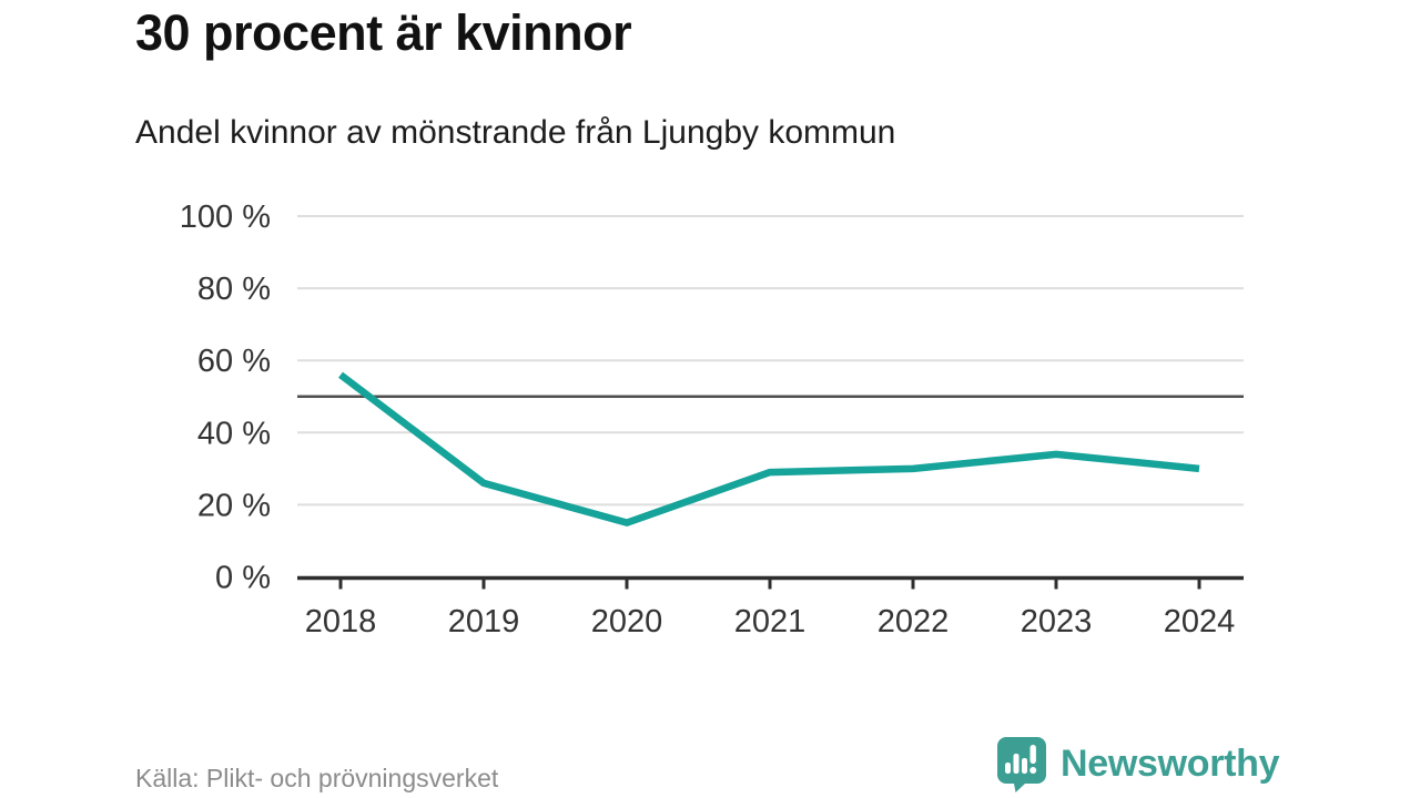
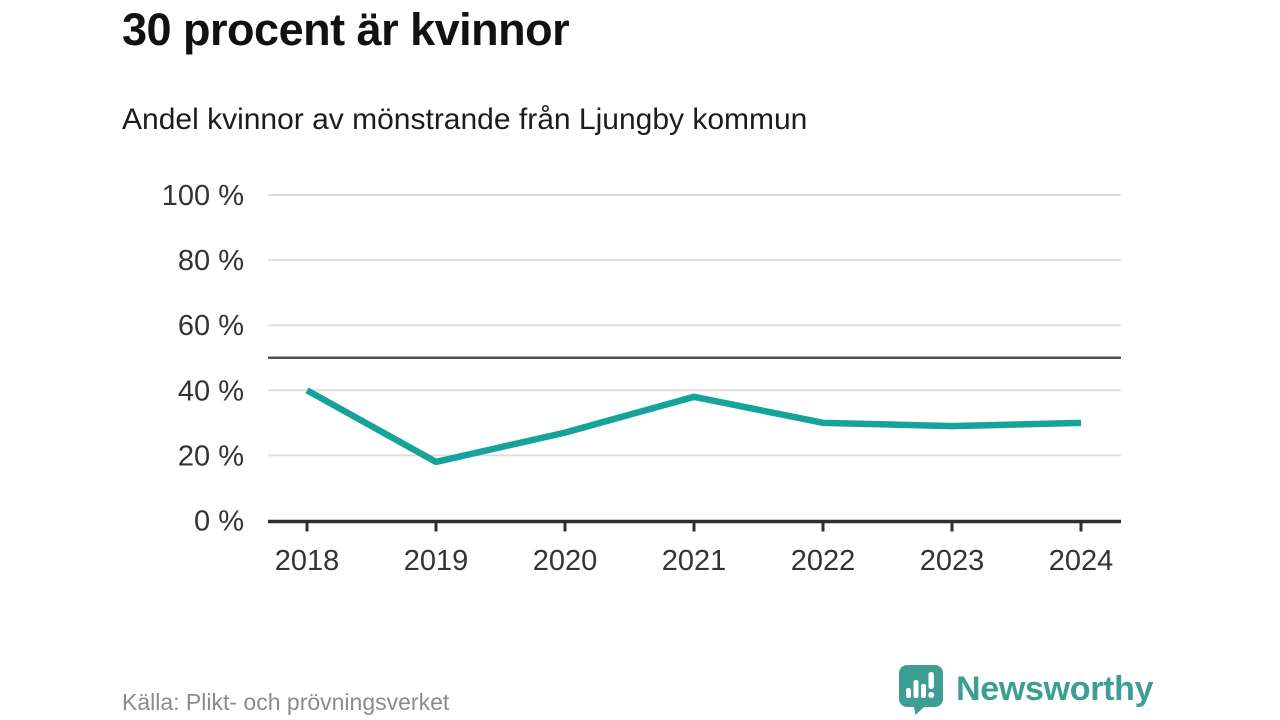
2018: 56% -> 40%
2019: 26% -> 18%
2020: 15% -> 27%
2021: 29% -> 38%
2023: 34% -> 29%
